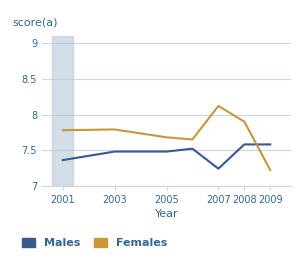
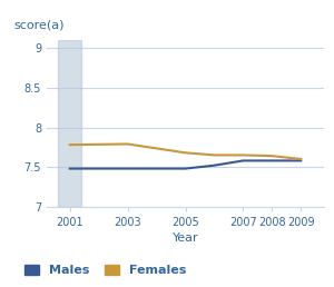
Males/2001: 7.36 -> 7.48
Males/2007: 7.24 -> 7.58
Females/2007: 8.12 -> 7.65
Females/2008: 7.90 -> 7.64
Females/2009: 7.22 -> 7.60
